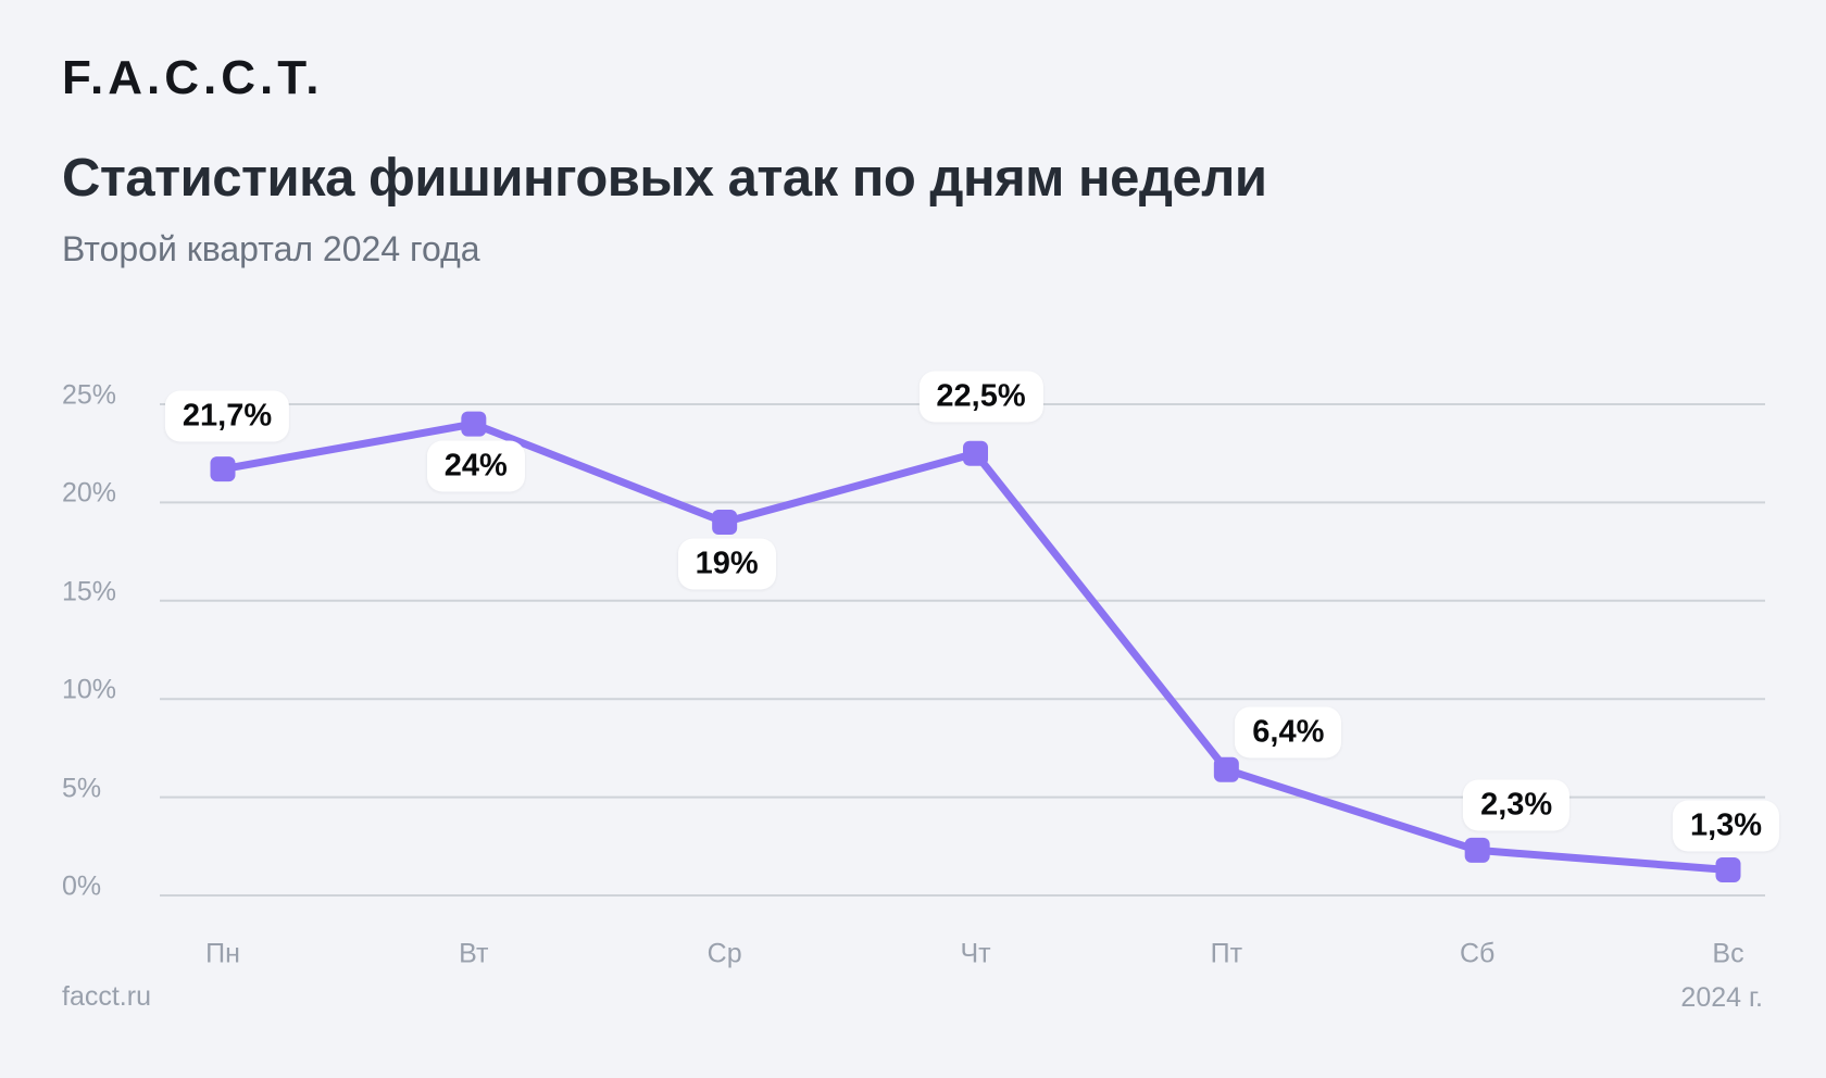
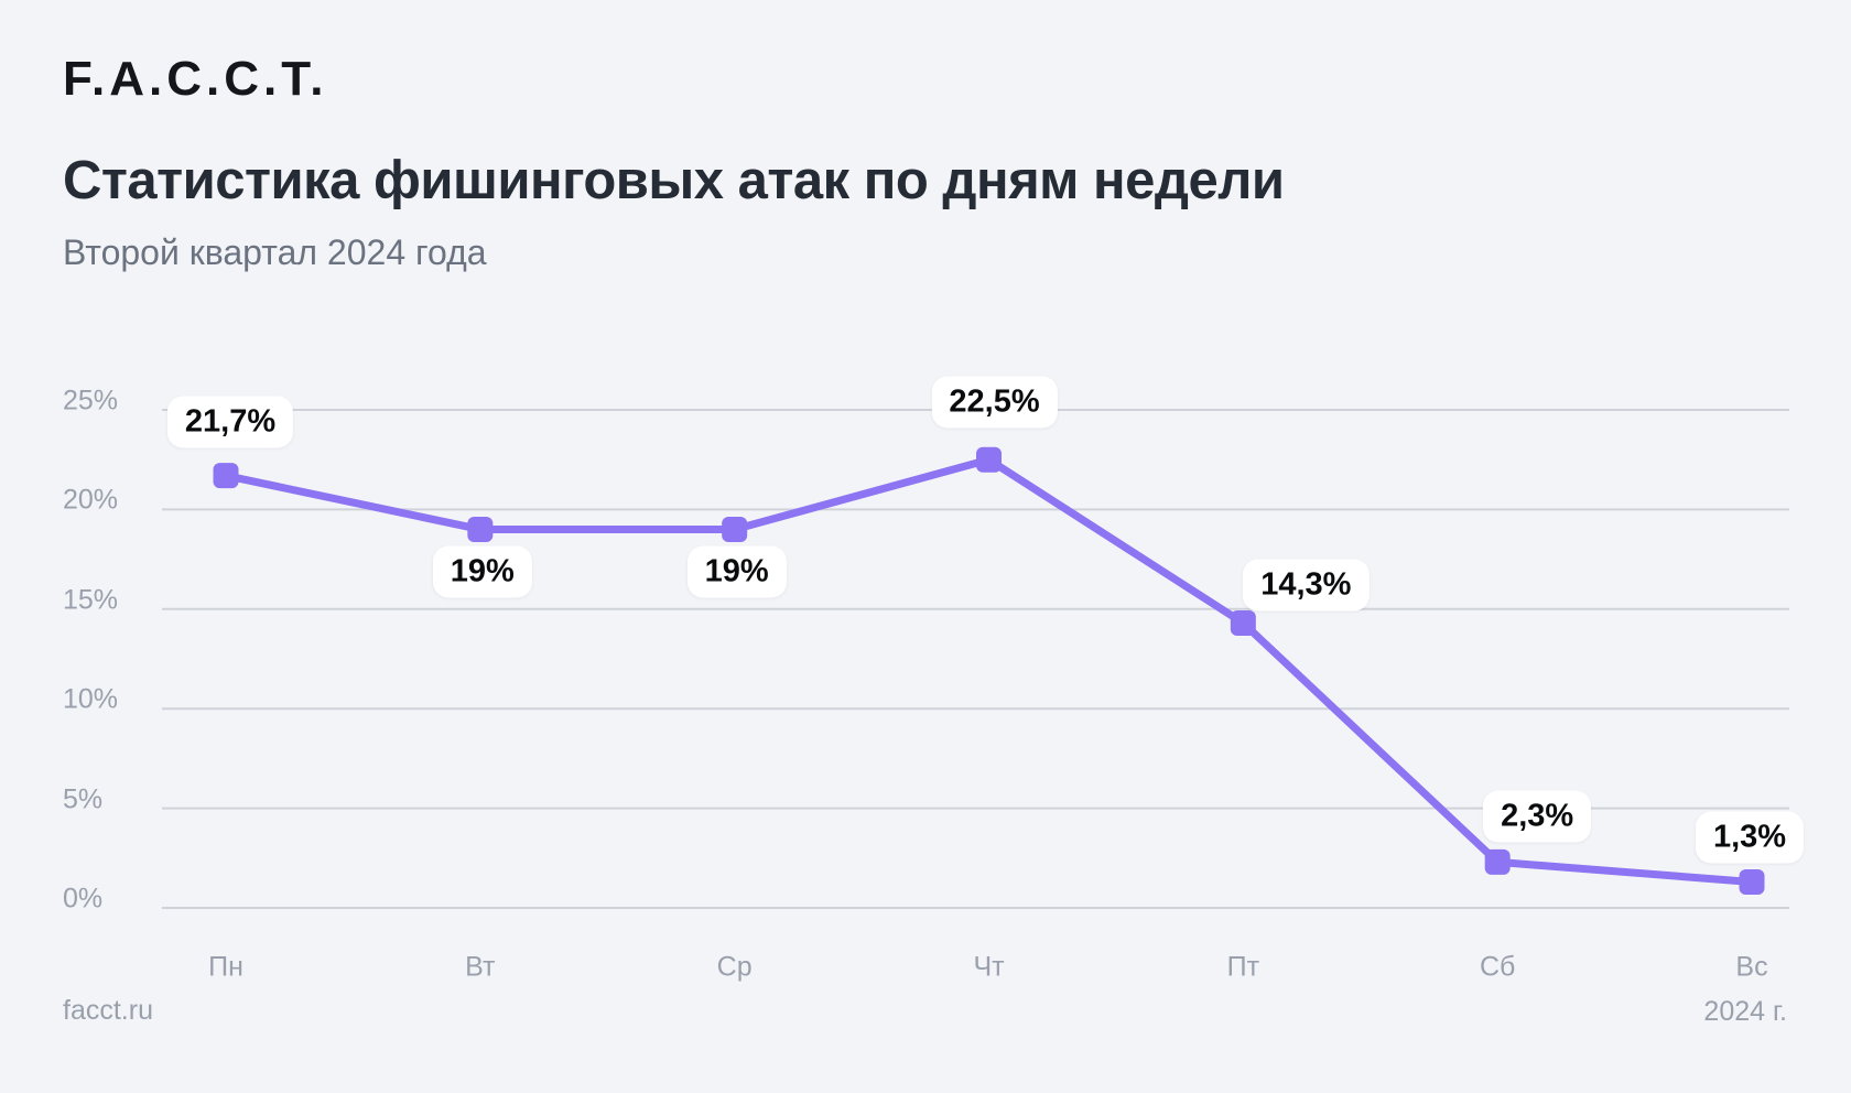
Вт: 24% -> 19%
Пт: 6,4% -> 14,3%
